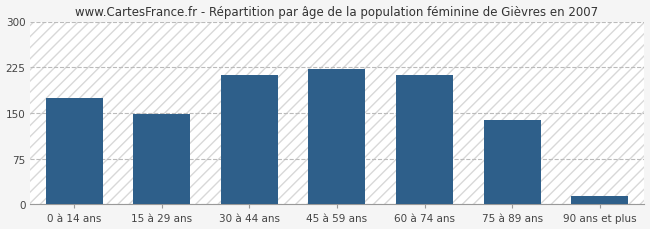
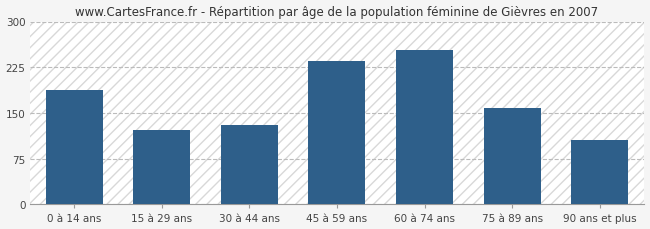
0 à 14 ans: 175 -> 188
15 à 29 ans: 148 -> 122
30 à 44 ans: 213 -> 130
45 à 59 ans: 222 -> 236
60 à 74 ans: 212 -> 254
75 à 89 ans: 138 -> 158
90 ans et plus: 13 -> 106
